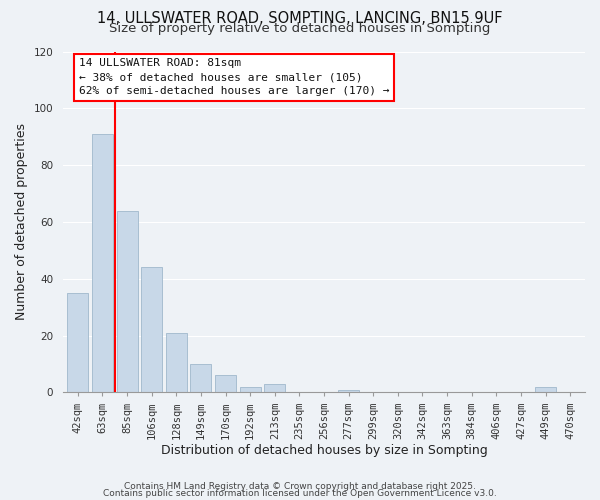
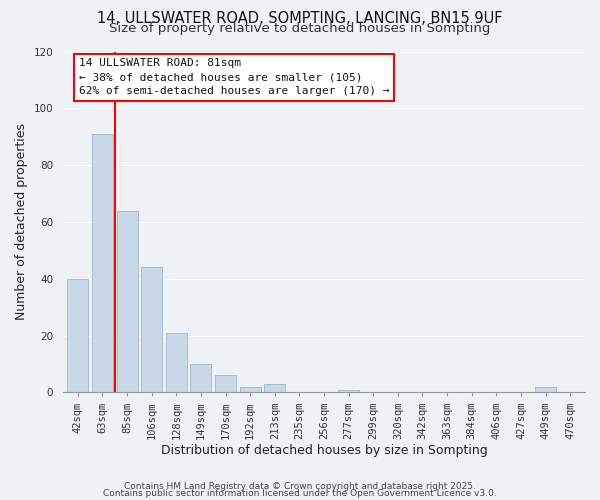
42sqm: 35 -> 40
